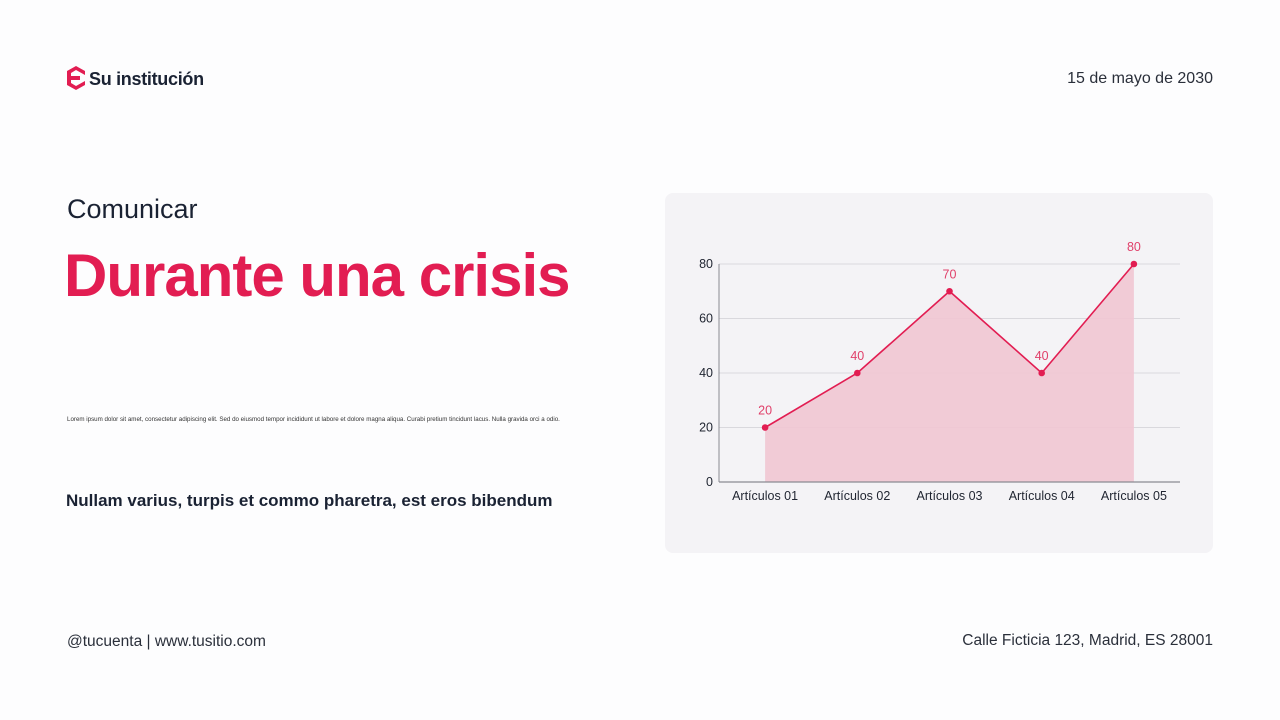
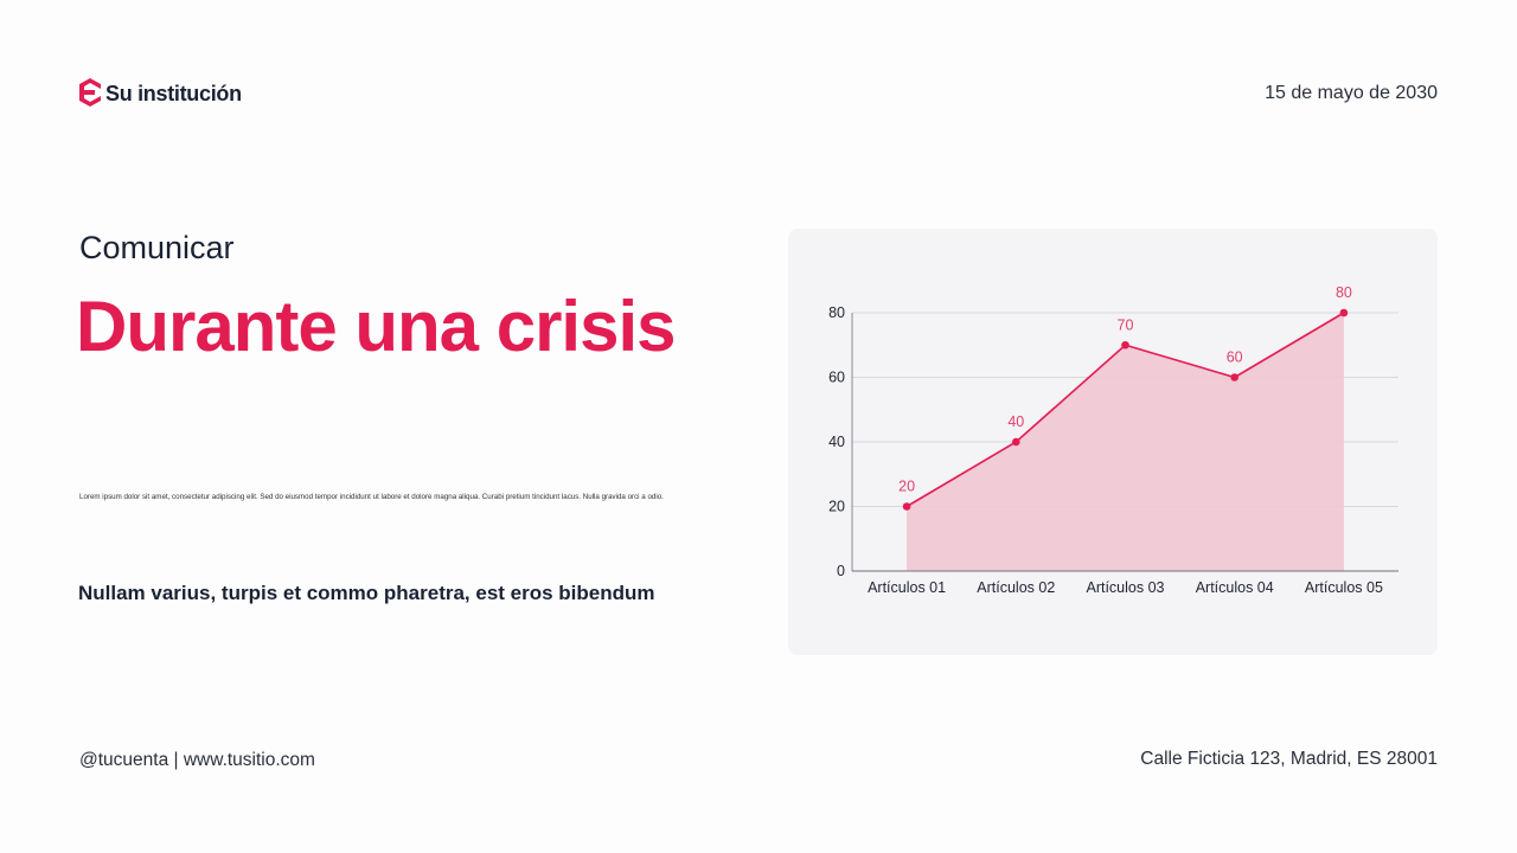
Artículos 04: 40 -> 60
